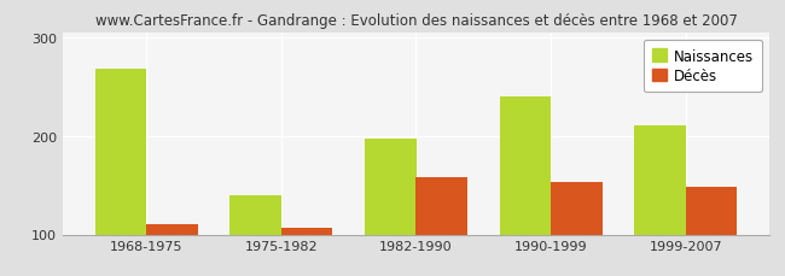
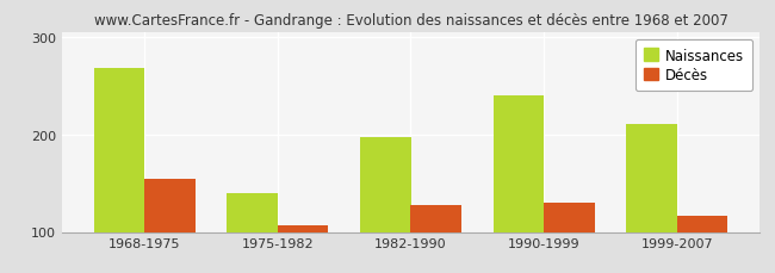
Décès/1968-1975: 110 -> 154
Décès/1982-1990: 158 -> 128
Décès/1990-1999: 153 -> 130
Décès/1999-2007: 148 -> 116
